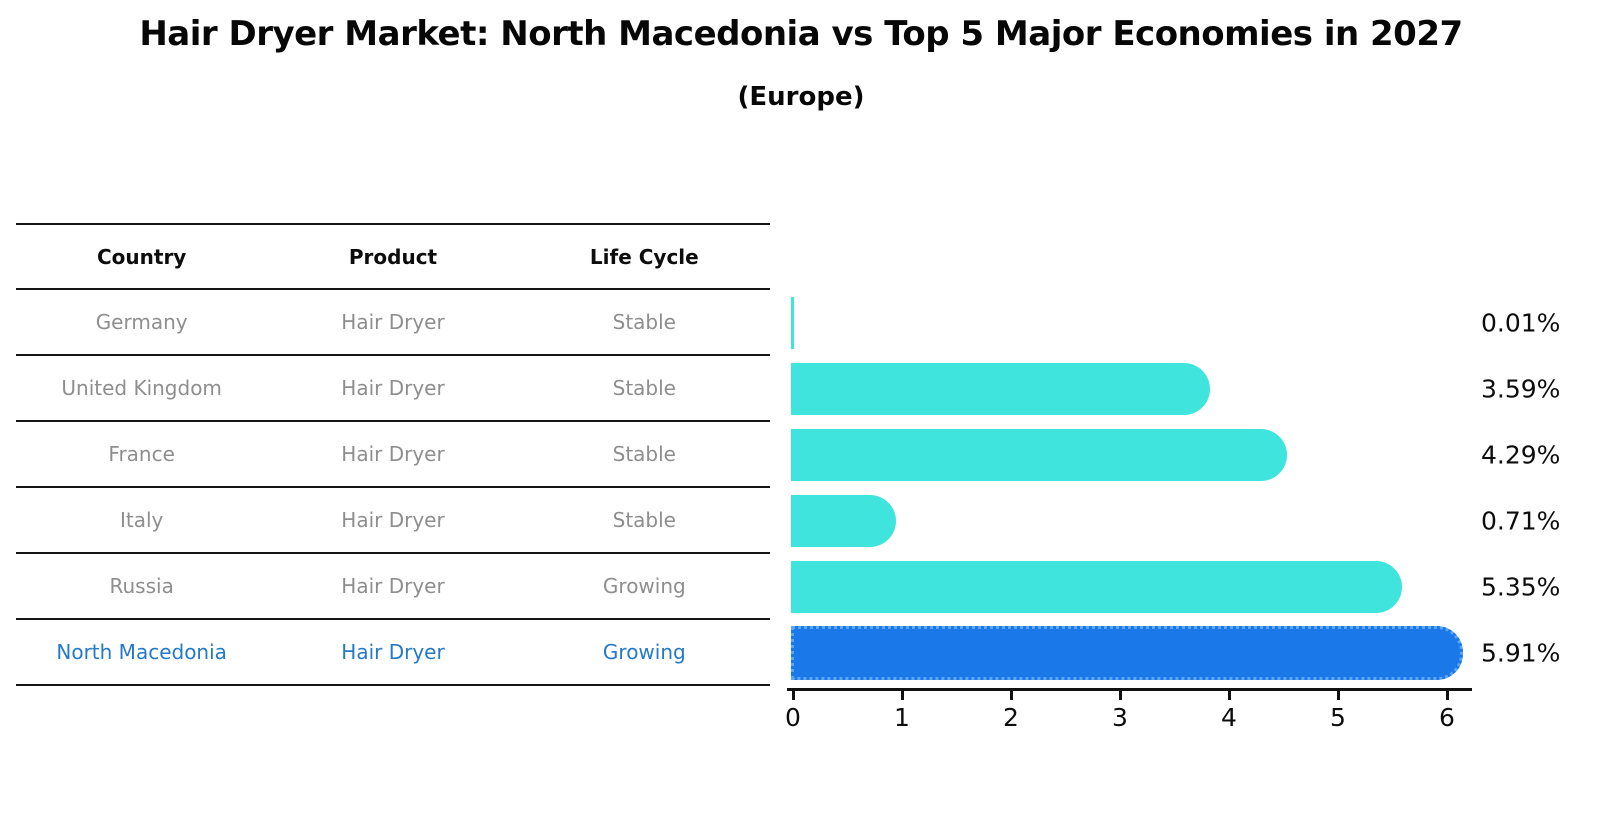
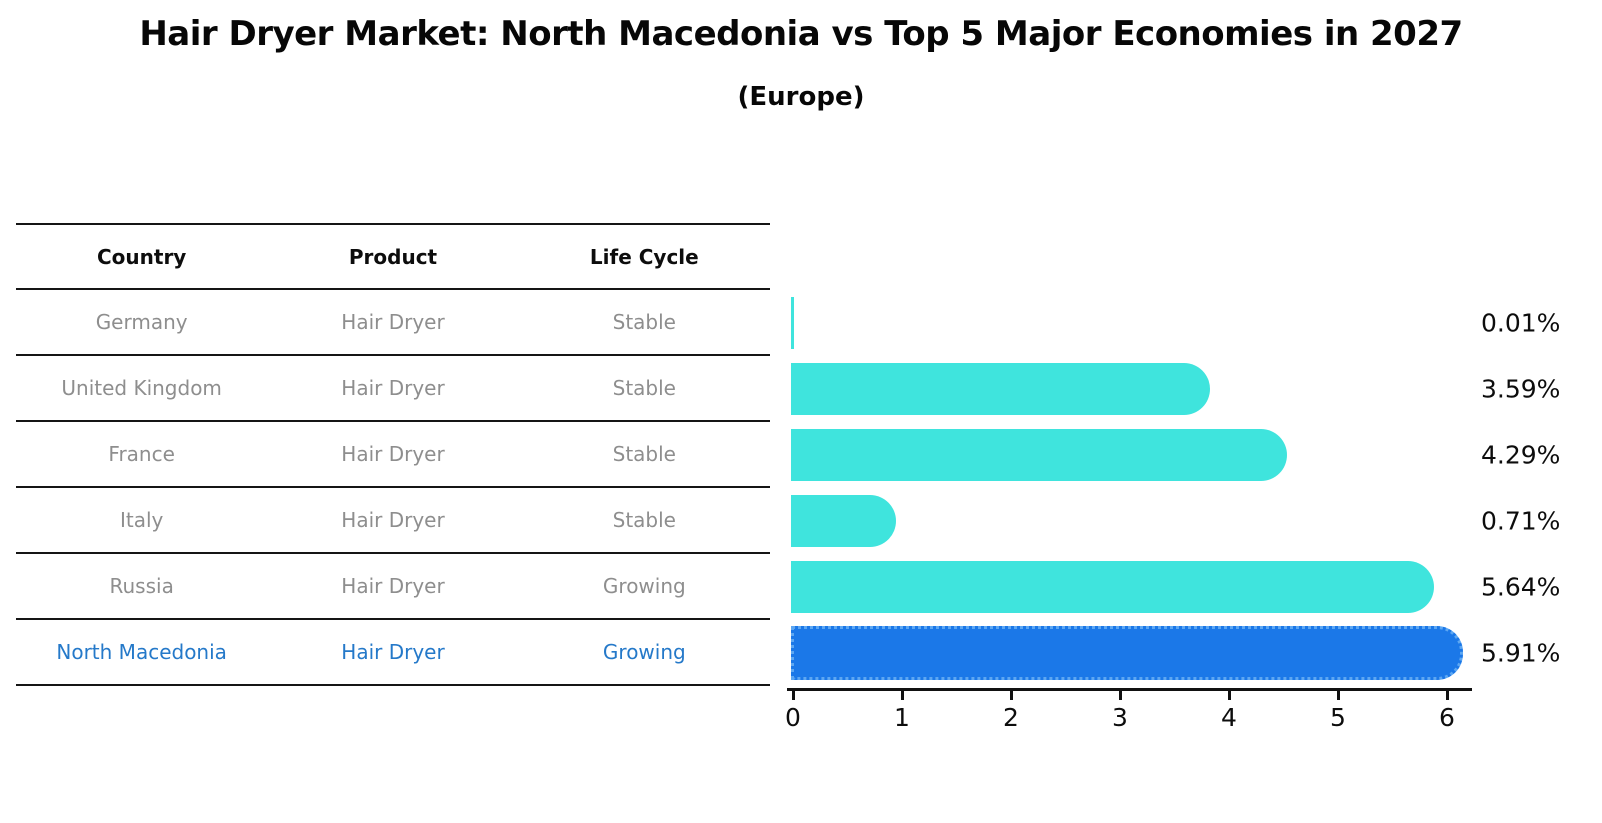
Russia: 5.35% -> 5.64%
